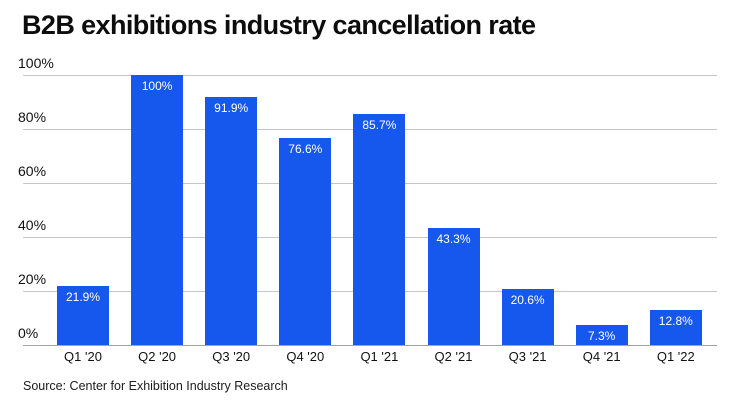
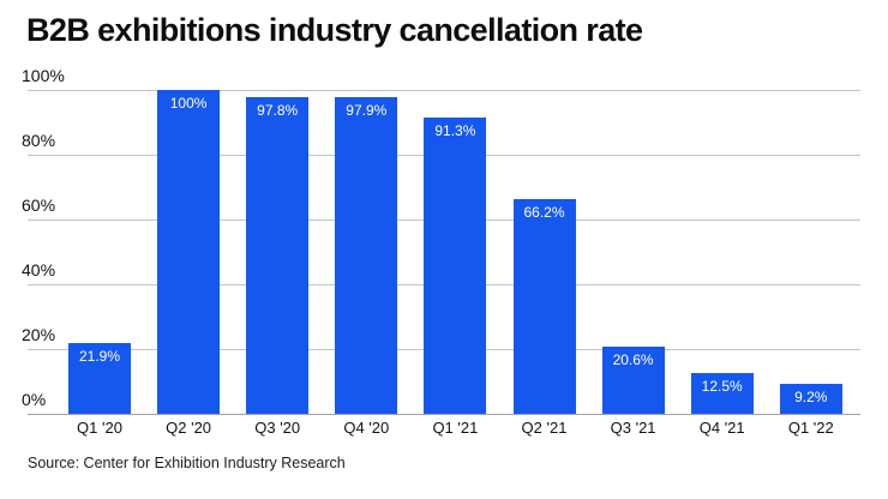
Q3 '20: 91.9% -> 97.8%
Q4 '20: 76.6% -> 97.9%
Q1 '21: 85.7% -> 91.3%
Q2 '21: 43.3% -> 66.2%
Q4 '21: 7.3% -> 12.5%
Q1 '22: 12.8% -> 9.2%
